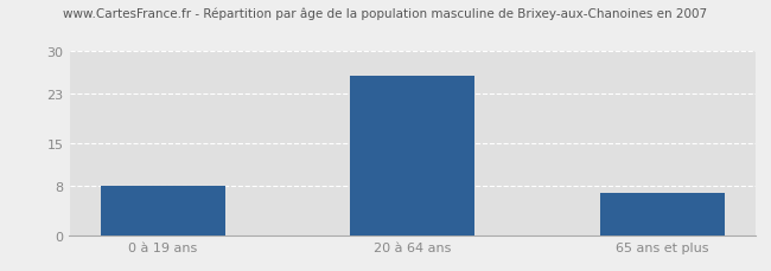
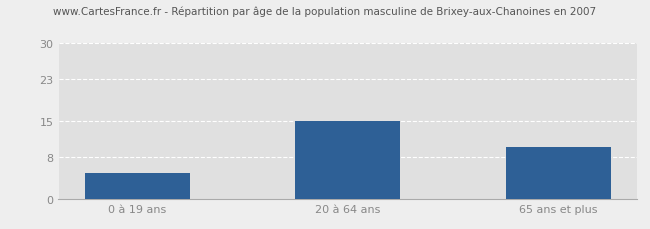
0 à 19 ans: 8 -> 5
20 à 64 ans: 26 -> 15
65 ans et plus: 7 -> 10
